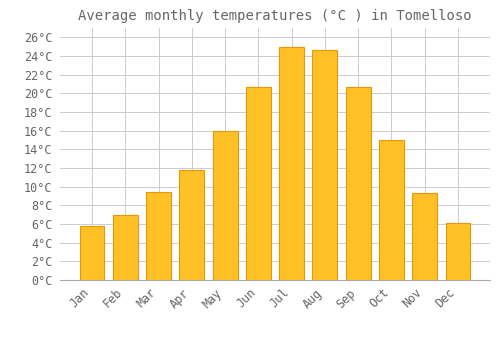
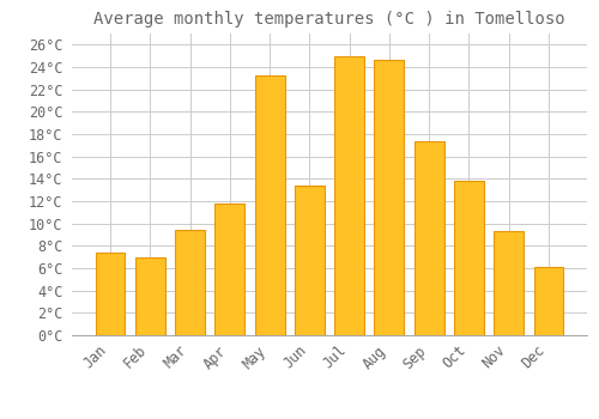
Jan: 5.8°C -> 7.4°C
May: 16.0°C -> 23.2°C
Jun: 20.7°C -> 13.4°C
Sep: 20.7°C -> 17.4°C
Oct: 15.0°C -> 13.8°C
